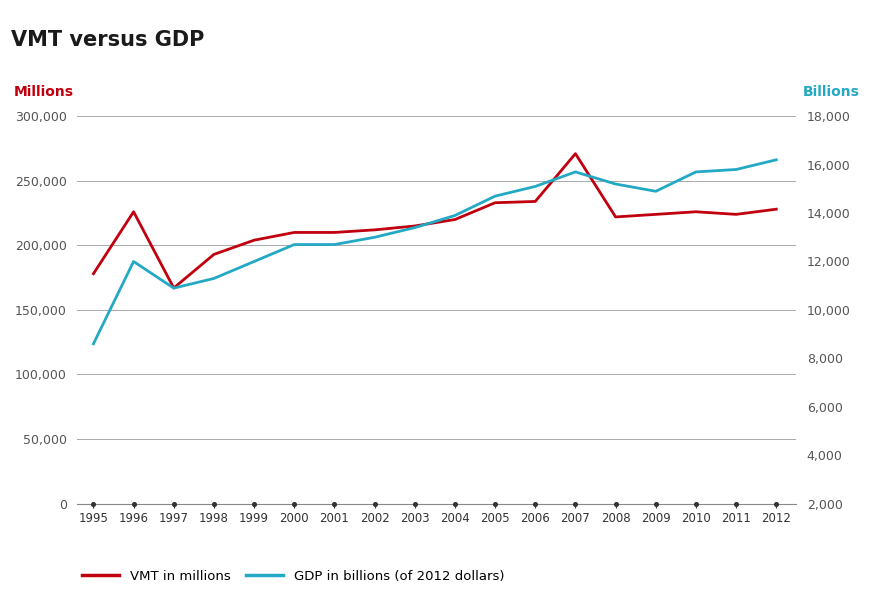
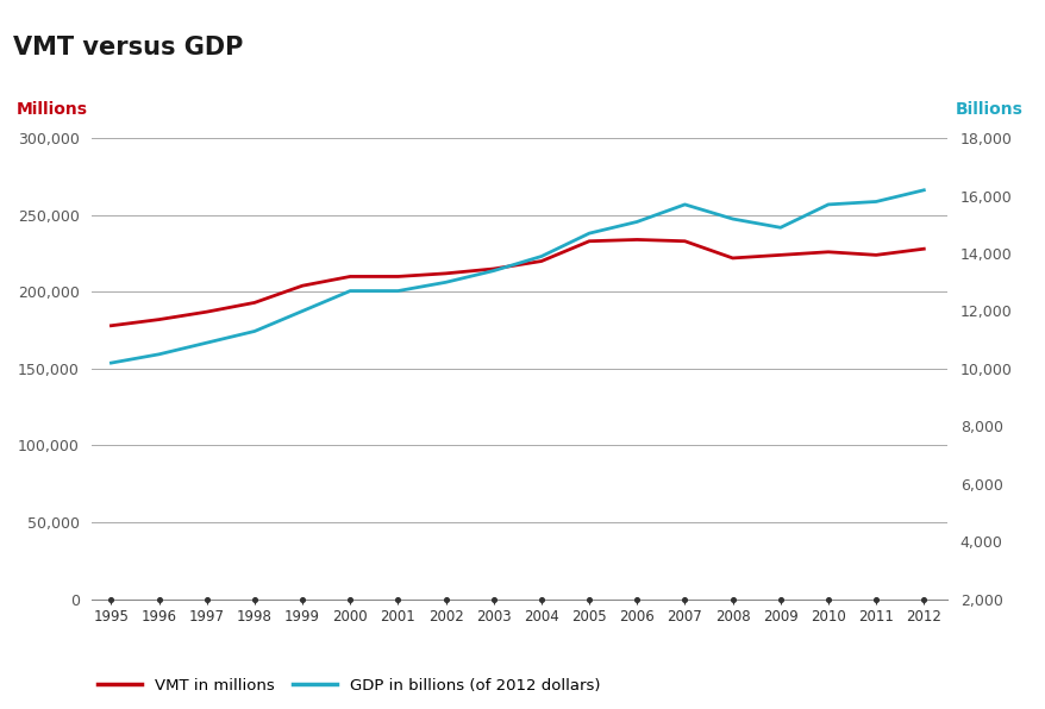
GDP in billions (of 2012 dollars)/1995: 8,600 -> 10,200
VMT in millions/1996: 226,000 -> 182,000
GDP in billions (of 2012 dollars)/1996: 12,000 -> 10,500
VMT in millions/1997: 167,000 -> 187,000
VMT in millions/2007: 271,000 -> 233,000
